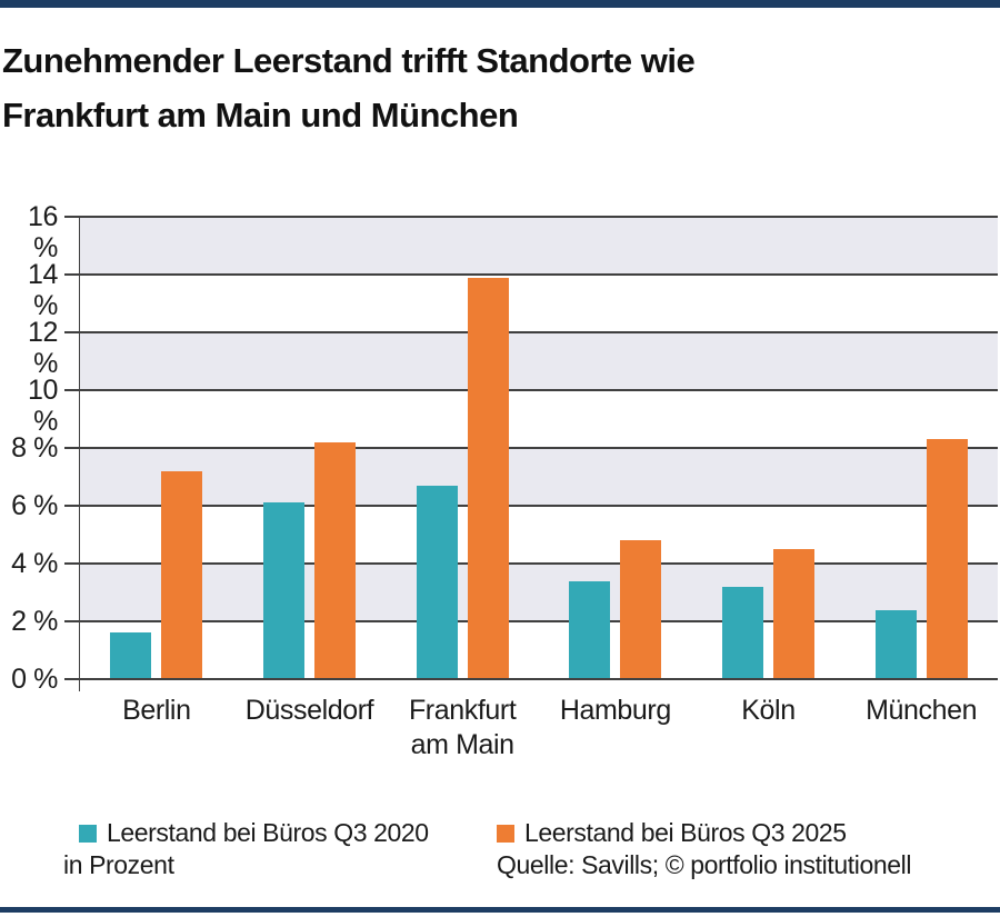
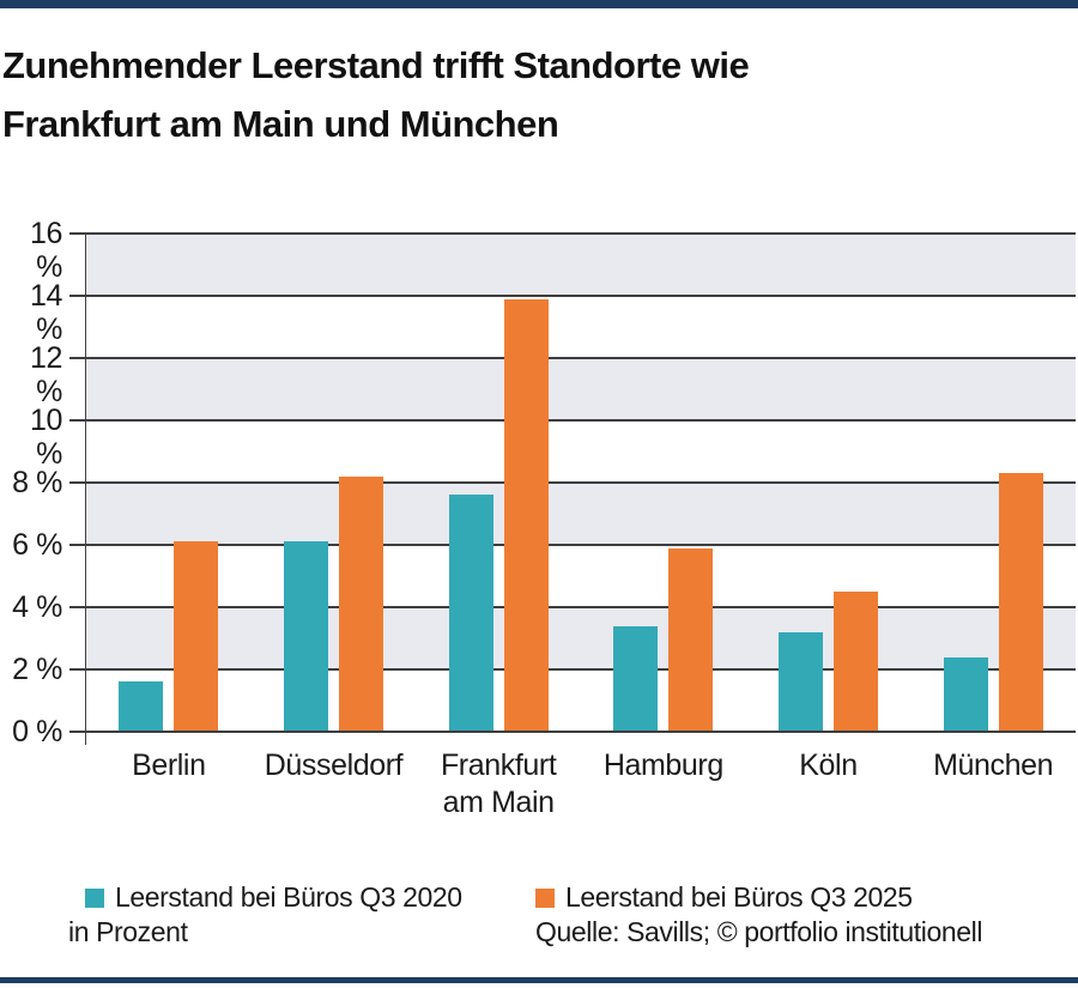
Leerstand bei Büros Q3 2025/Berlin: 7.2% -> 6.1%
Leerstand bei Büros Q3 2020/Frankfurt am Main: 6.7% -> 7.6%
Leerstand bei Büros Q3 2025/Hamburg: 4.8% -> 5.9%
